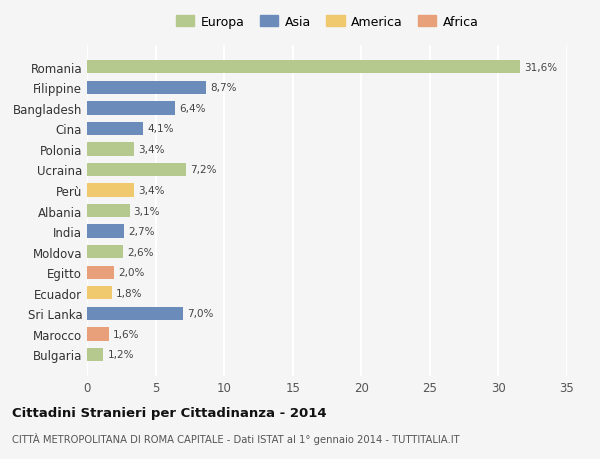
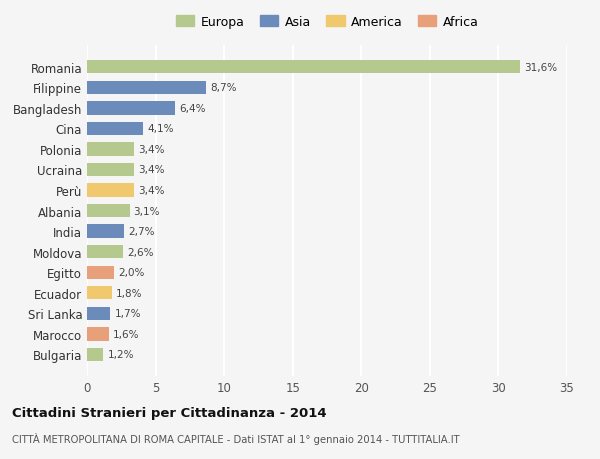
Ucraina: 7,2% -> 3,4%
Sri Lanka: 7,0% -> 1,7%
